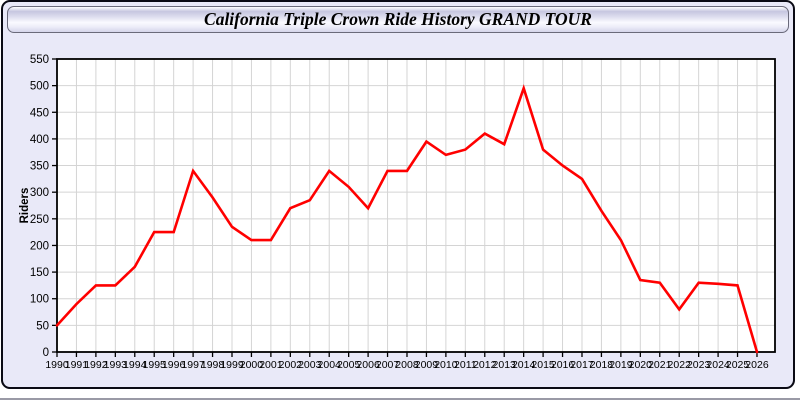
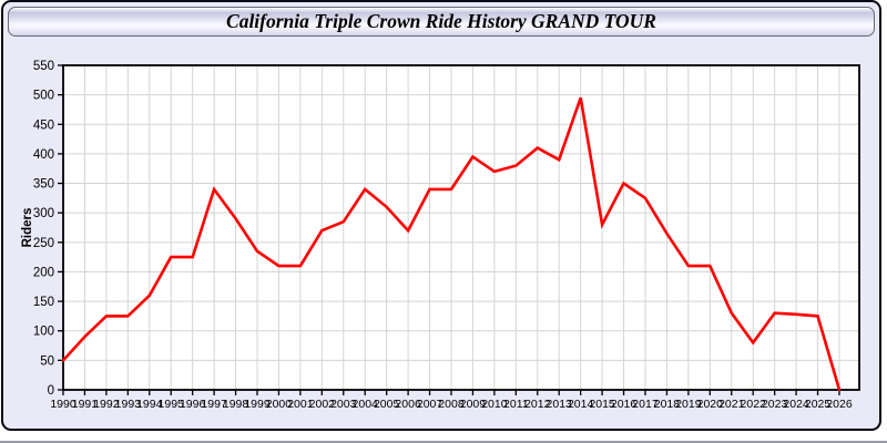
2015: 380 -> 280
2020: 140 -> 210
